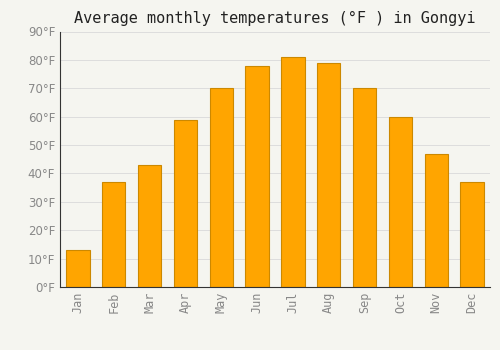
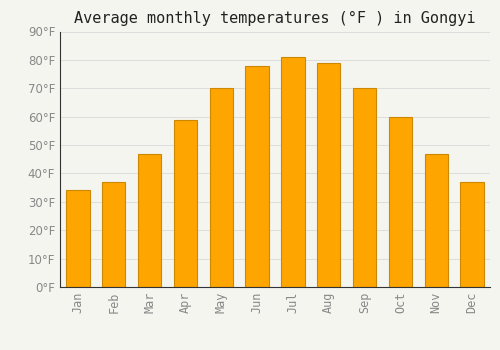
Jan: 13°F -> 34°F
Mar: 43°F -> 47°F
